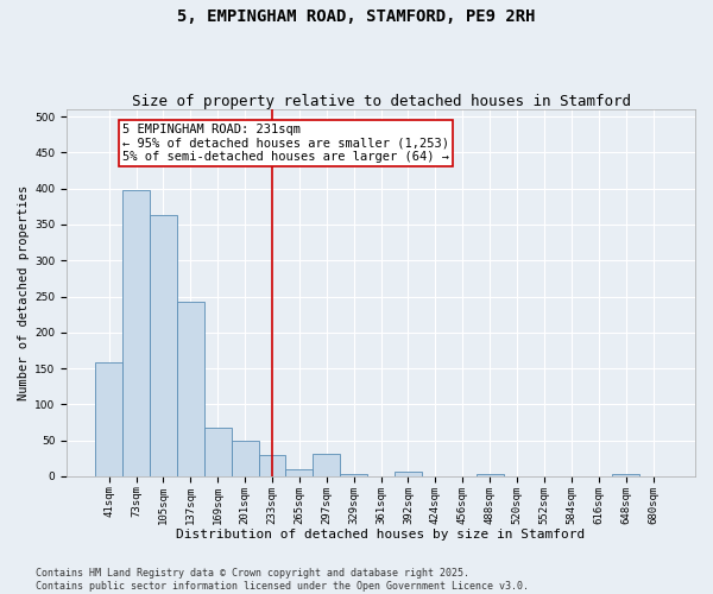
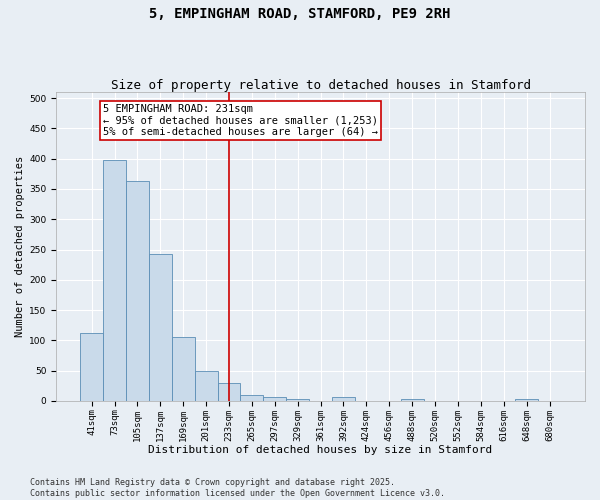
41sqm: 158 -> 112
169sqm: 68 -> 105
297sqm: 32 -> 7
